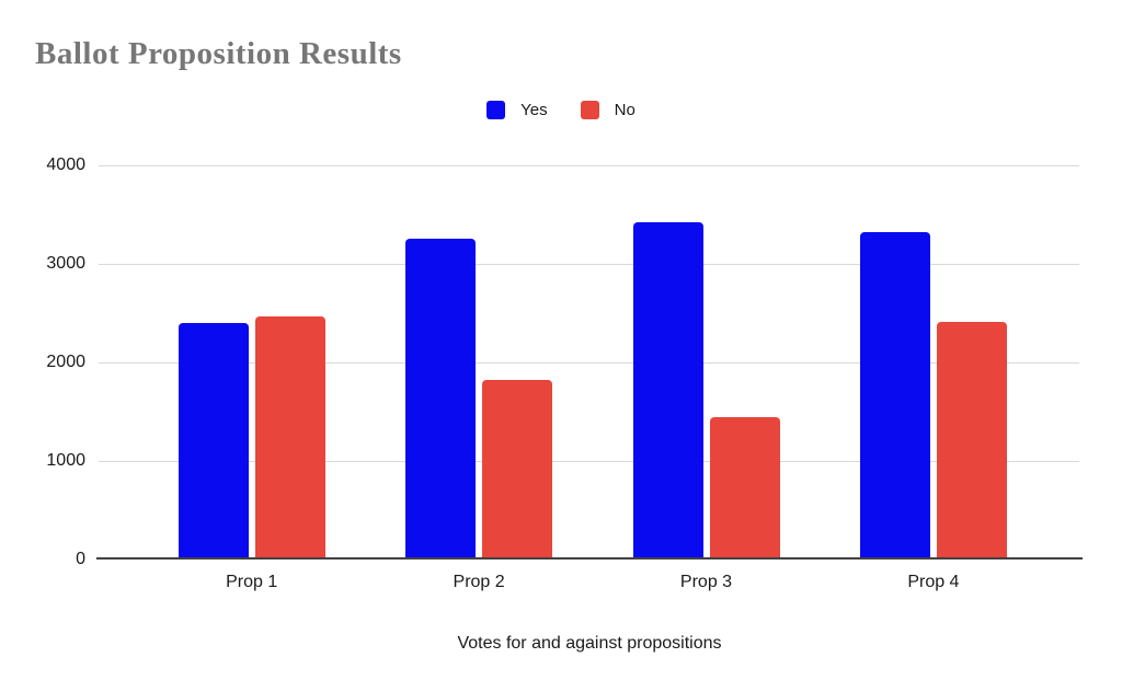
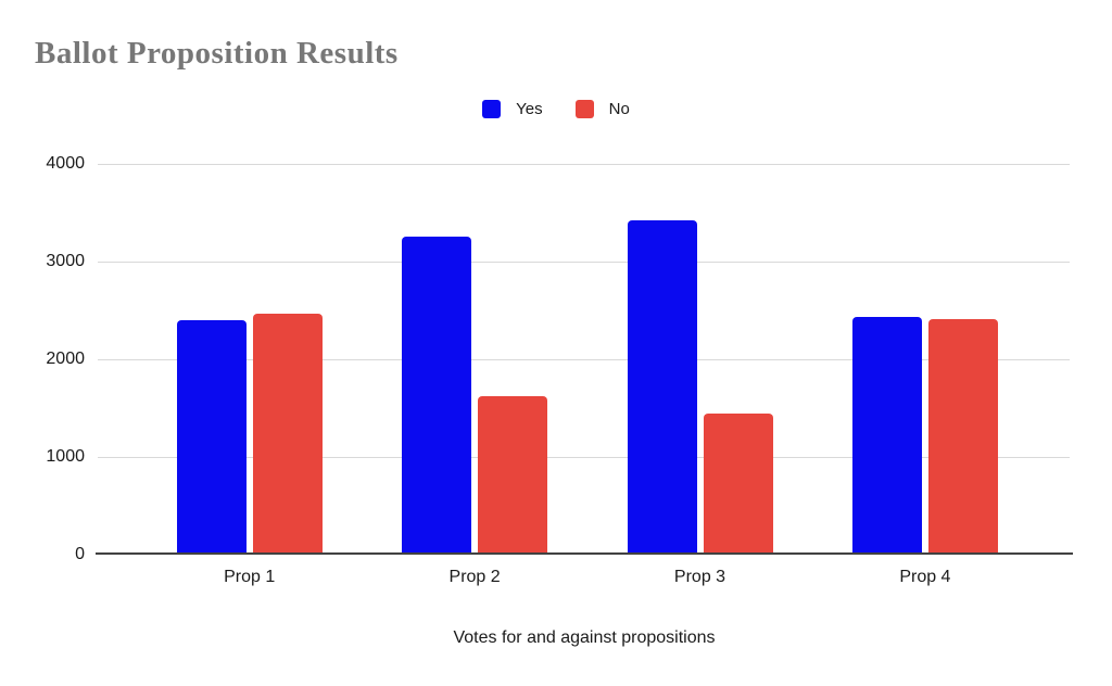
No/Prop 2: 1800 -> 1600
Yes/Prop 4: 3300 -> 2400
